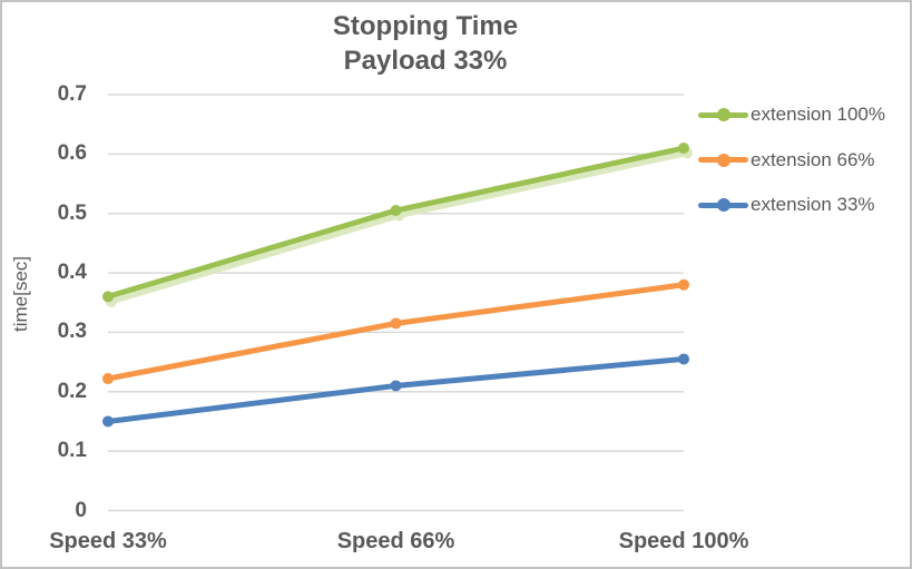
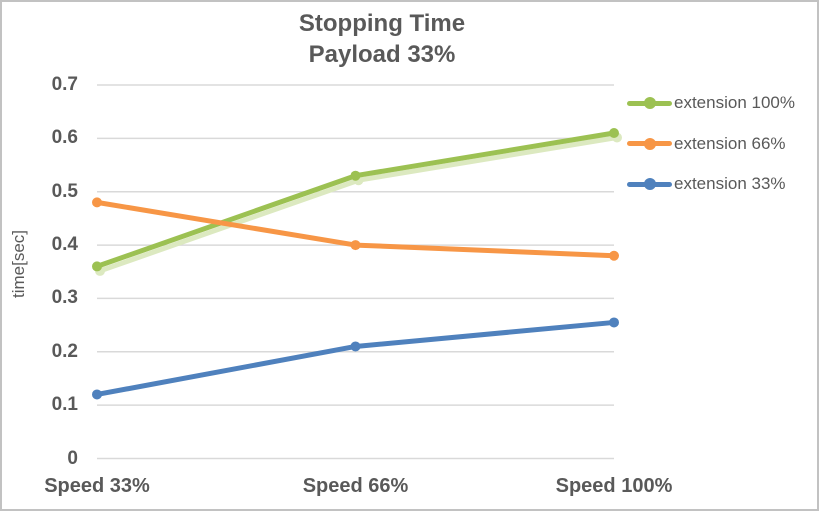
extension 66%/Speed 33%: 0.22 -> 0.48
extension 33%/Speed 33%: 0.15 -> 0.12
extension 100%/Speed 66%: 0.51 -> 0.53
extension 66%/Speed 66%: 0.32 -> 0.40
